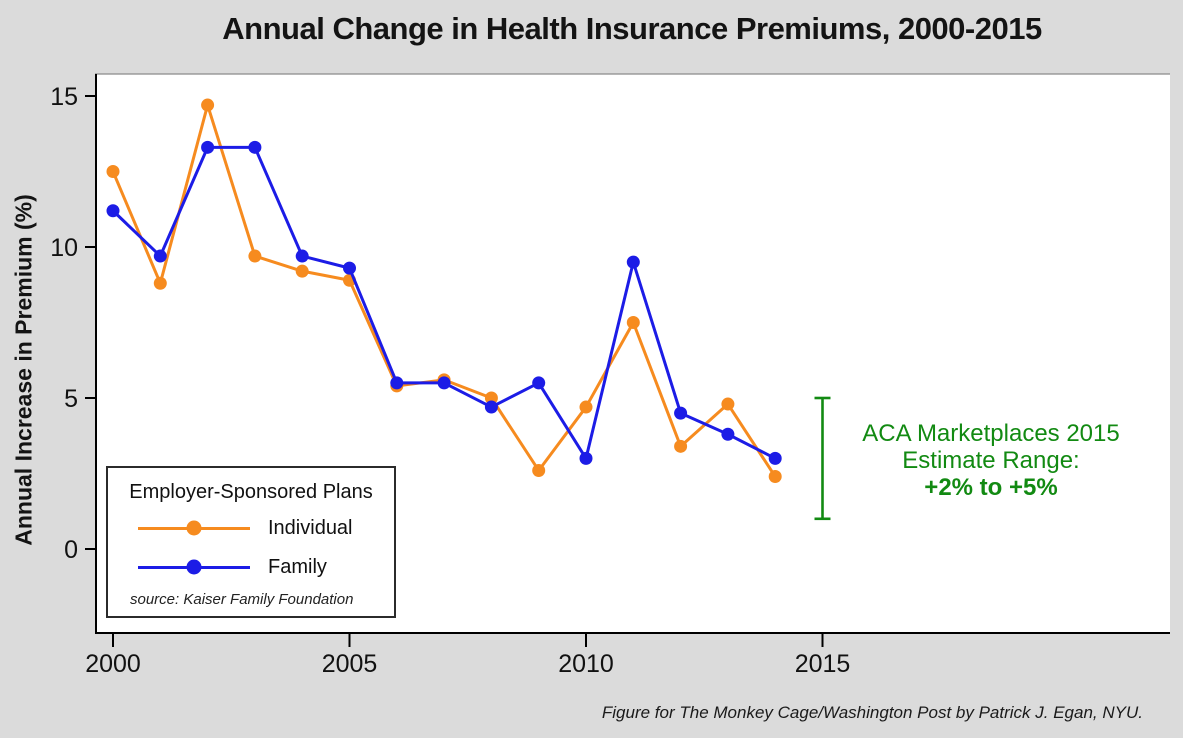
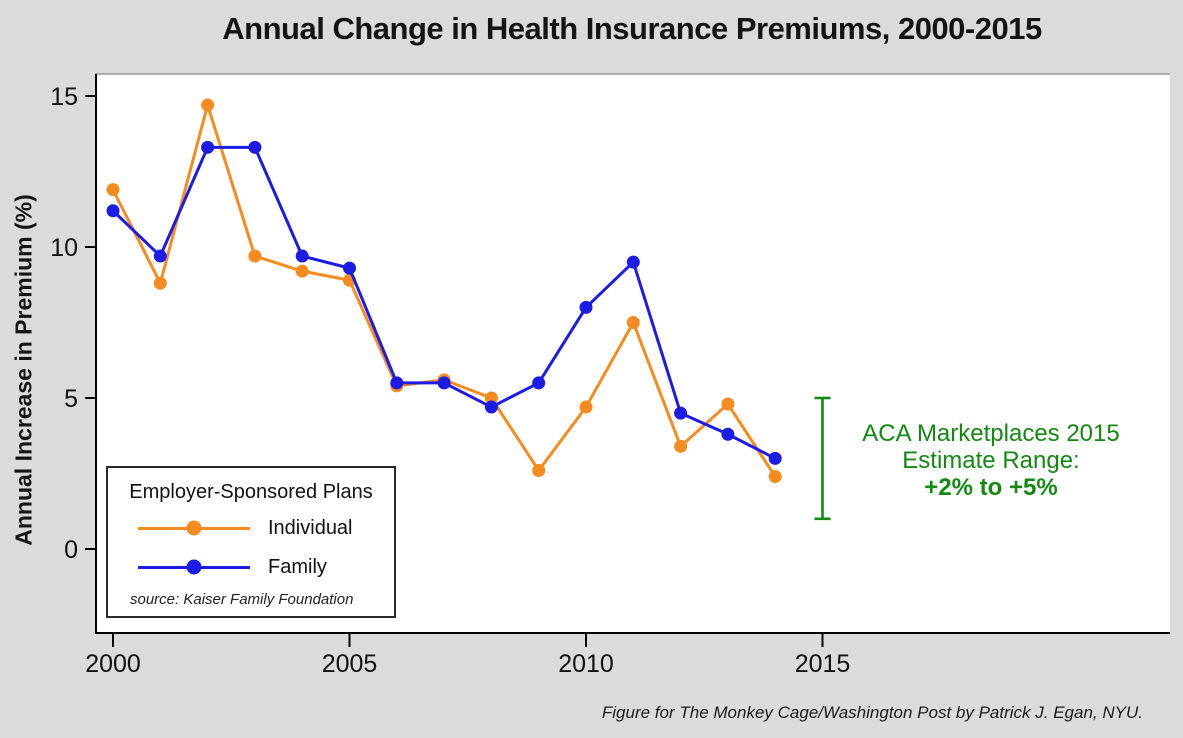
Individual/2000: 12.5 -> 11.9
Family/2010: 3.0 -> 8.0
